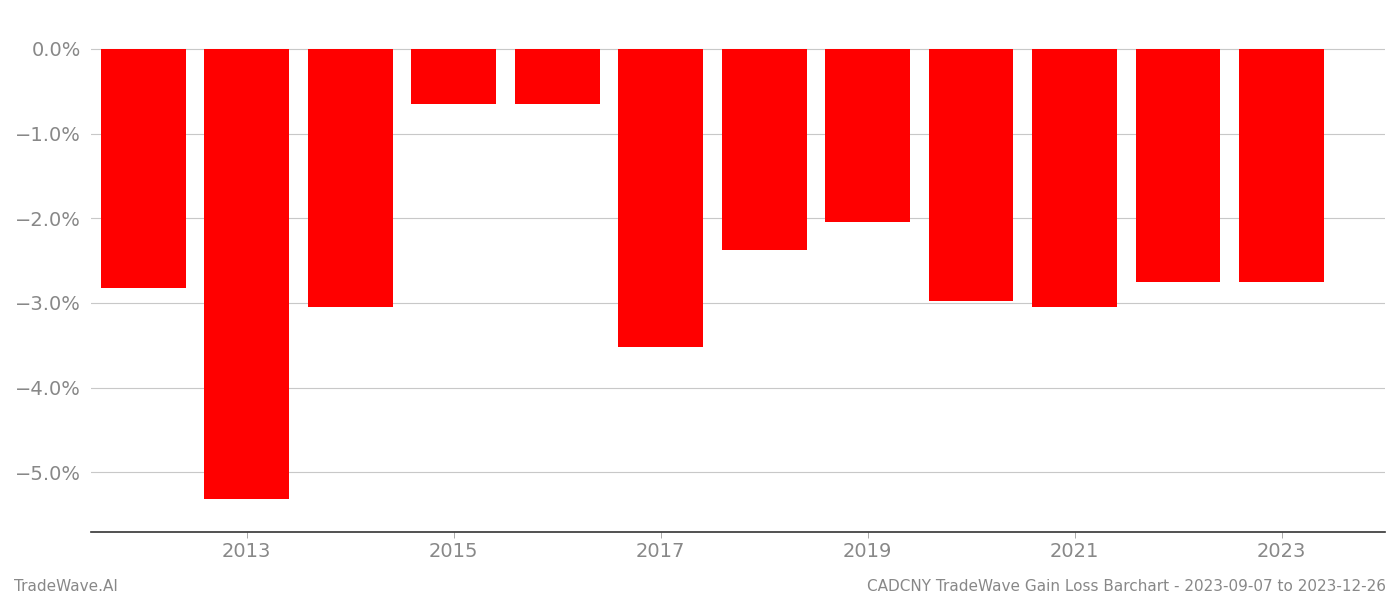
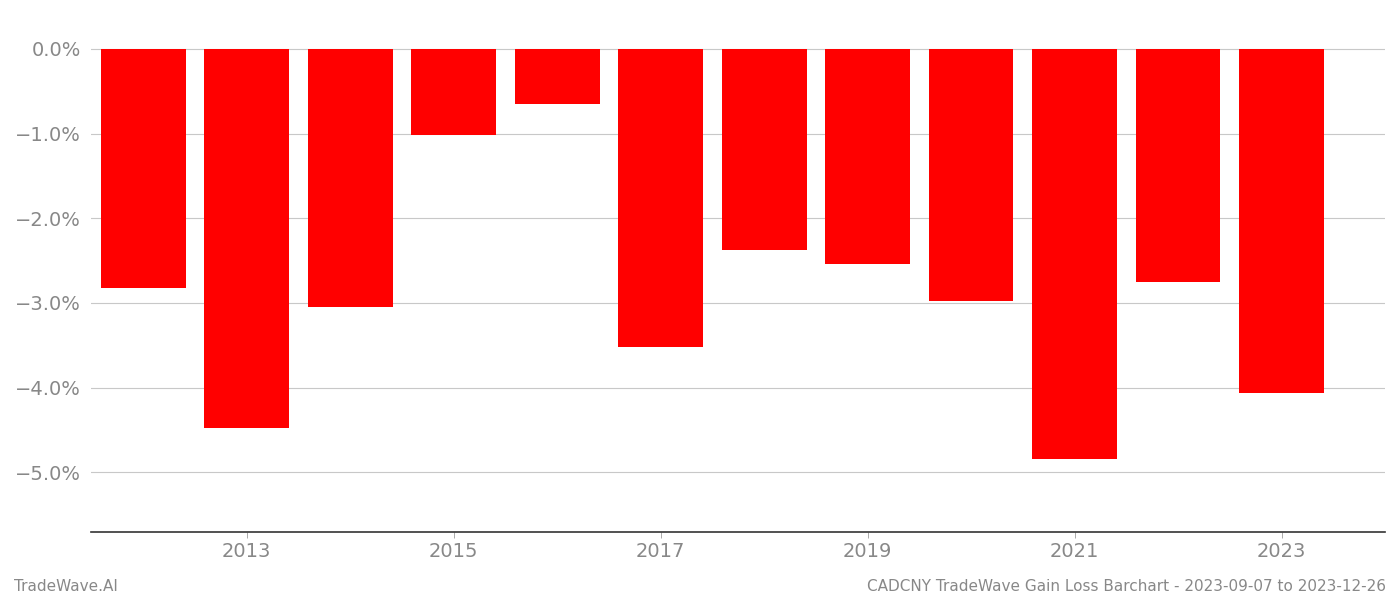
2013: -5.32% -> -4.48%
2015: -0.65% -> -1.02%
2019: -2.05% -> -2.54%
2021: -3.05% -> -4.84%
2023: -2.75% -> -4.06%
